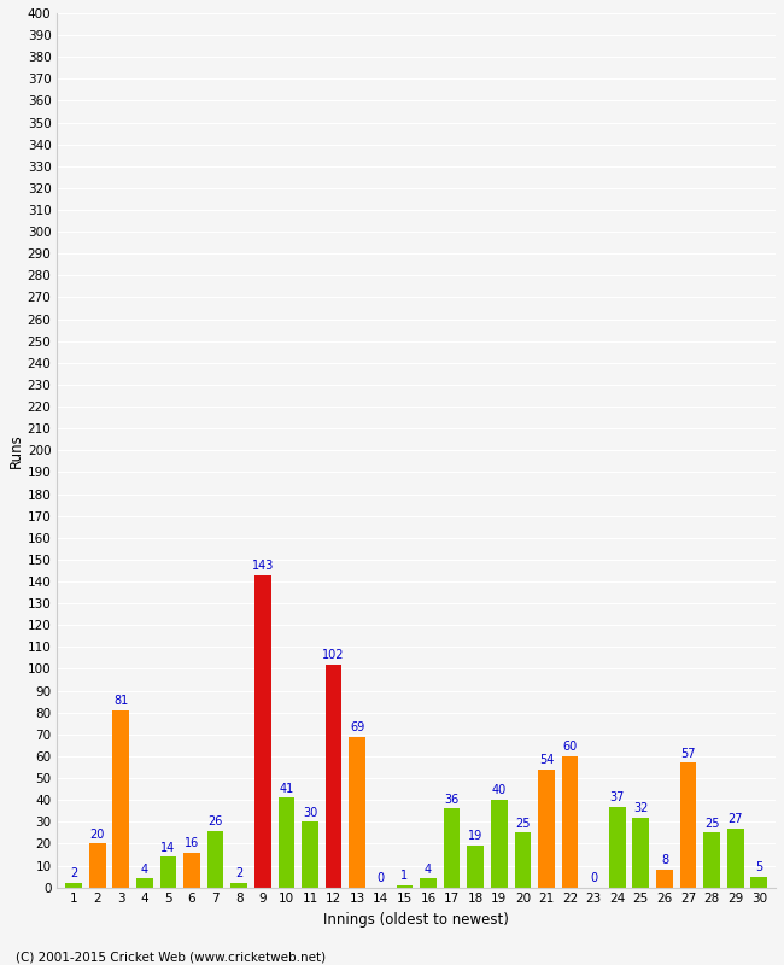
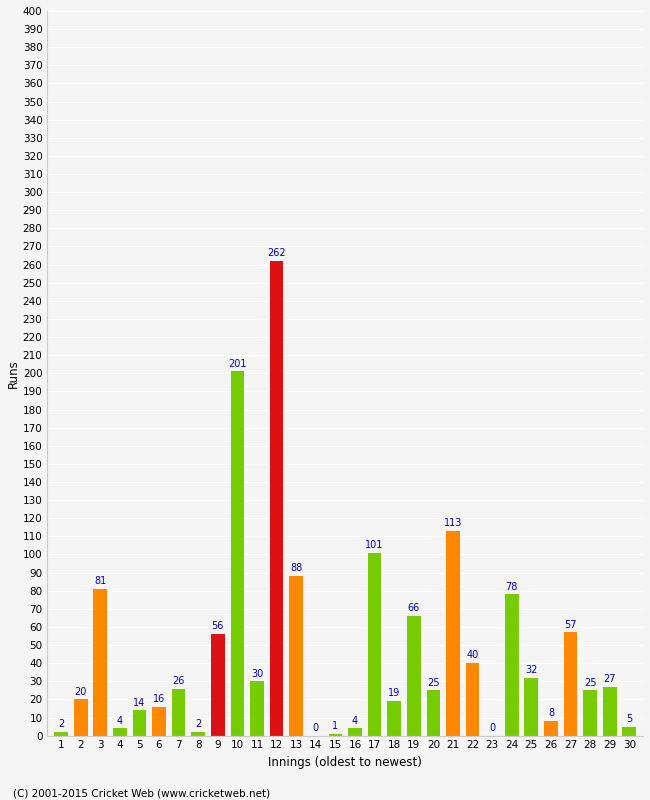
9: 143 -> 56
10: 41 -> 201
12: 102 -> 262
13: 69 -> 88
17: 36 -> 101
19: 40 -> 66
21: 54 -> 113
22: 60 -> 40
24: 37 -> 78
